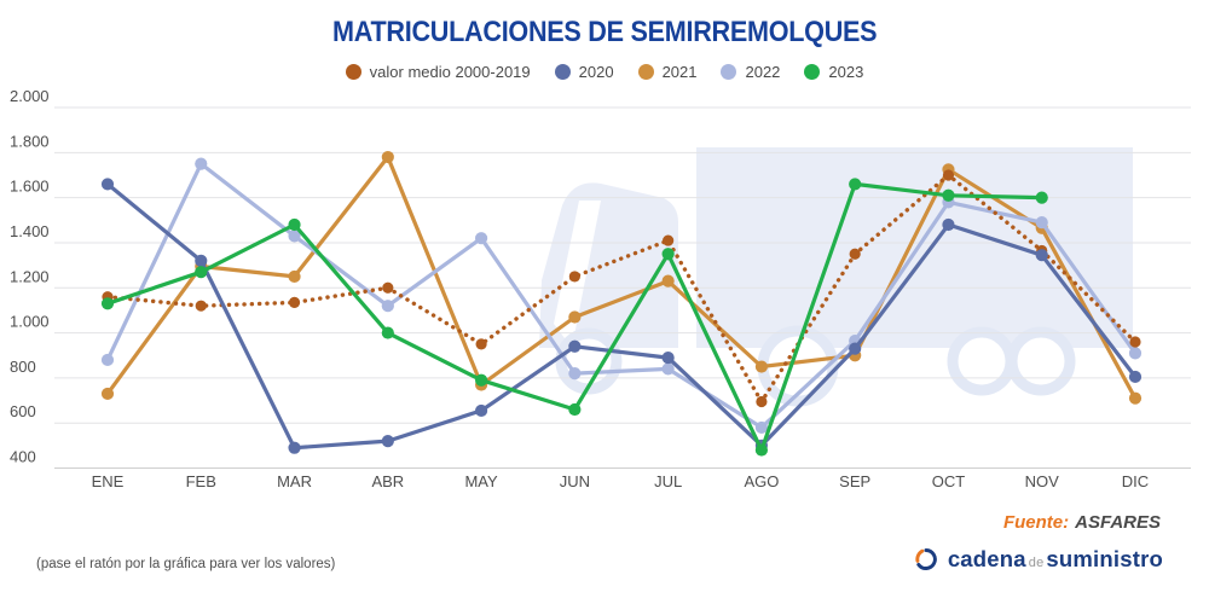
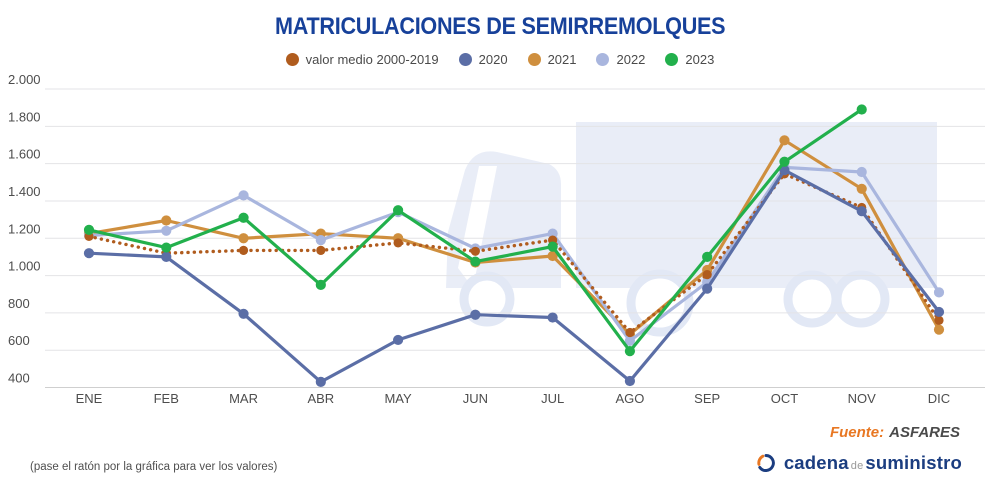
valor medio 2000-2019/ENE: 1160 -> 1210
2020/ENE: 1660 -> 1120
2021/ENE: 730 -> 1220
2022/ENE: 880 -> 1220
2023/ENE: 1130 -> 1240
2020/FEB: 1320 -> 1100
2022/FEB: 1750 -> 1240
2023/FEB: 1270 -> 1150
2020/MAR: 490 -> 800
2021/MAR: 1250 -> 1200
2023/MAR: 1480 -> 1310
valor medio 2000-2019/ABR: 1200 -> 1140
2020/ABR: 520 -> 430
2021/ABR: 1780 -> 1220
2022/ABR: 1120 -> 1190
2023/ABR: 1000 -> 950
valor medio 2000-2019/MAY: 950 -> 1180
2021/MAY: 770 -> 1200
2022/MAY: 1420 -> 1340
2023/MAY: 790 -> 1350
valor medio 2000-2019/JUN: 1250 -> 1130
2020/JUN: 940 -> 790
2022/JUN: 820 -> 1140
2023/JUN: 660 -> 1080
valor medio 2000-2019/JUL: 1410 -> 1190
2020/JUL: 890 -> 780
2021/JUL: 1230 -> 1100
2022/JUL: 840 -> 1220
2023/JUL: 1350 -> 1160
2020/AGO: 500 -> 440
2021/AGO: 850 -> 680
2022/AGO: 580 -> 650
2023/AGO: 480 -> 600
valor medio 2000-2019/SEP: 1350 -> 1000
2021/SEP: 900 -> 1030
2023/SEP: 1660 -> 1100
valor medio 2000-2019/OCT: 1700 -> 1540
2020/OCT: 1480 -> 1560
2022/NOV: 1490 -> 1560
2023/NOV: 1600 -> 1890
valor medio 2000-2019/DIC: 960 -> 760
